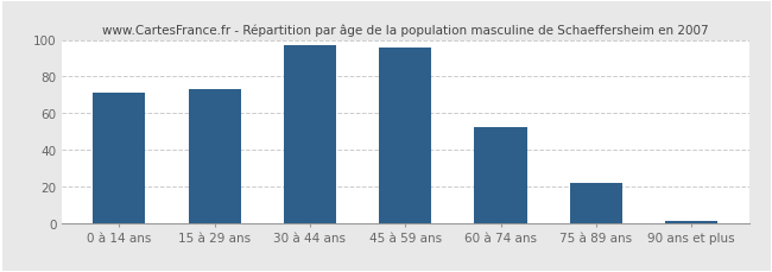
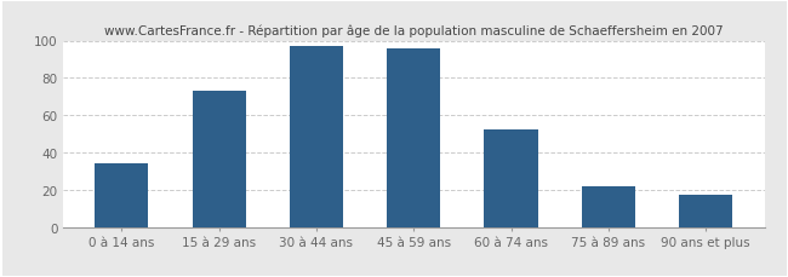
0 à 14 ans: 71 -> 34
90 ans et plus: 1 -> 17
